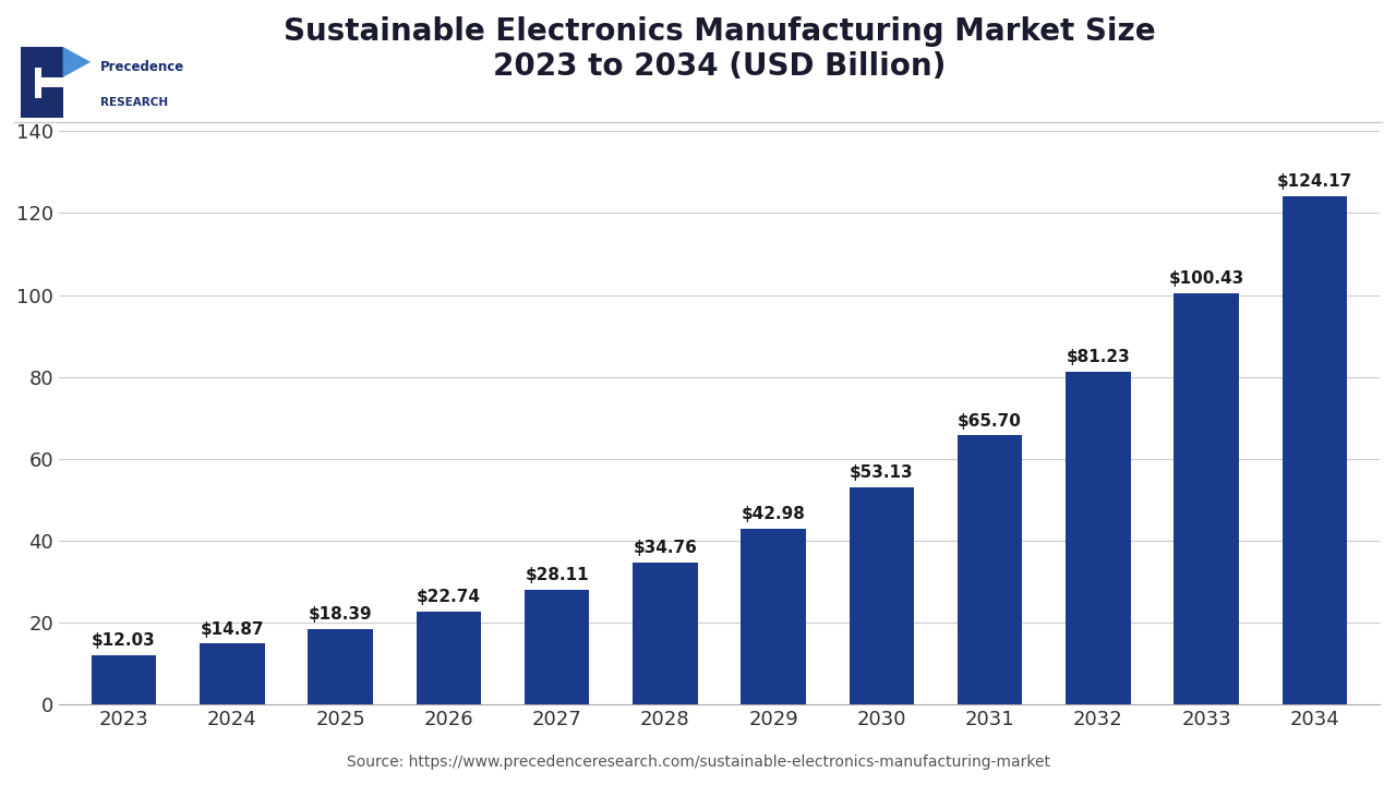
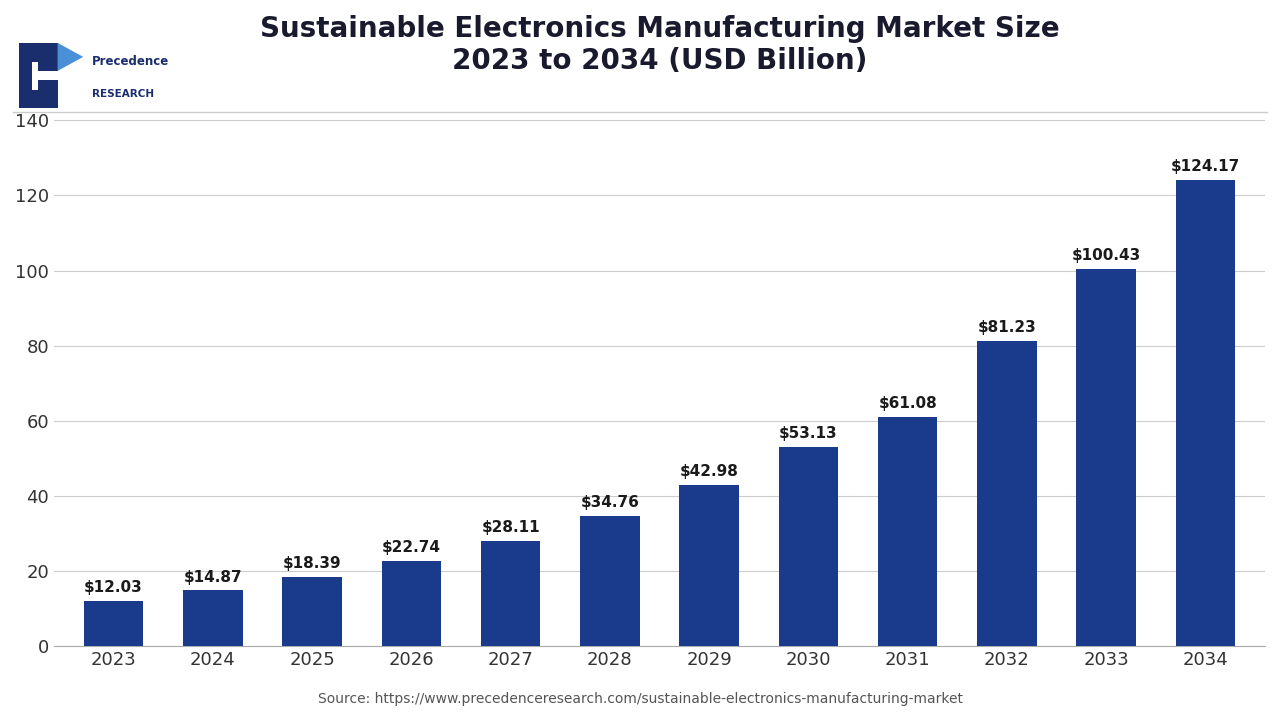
2031: $65.70 -> $61.08
